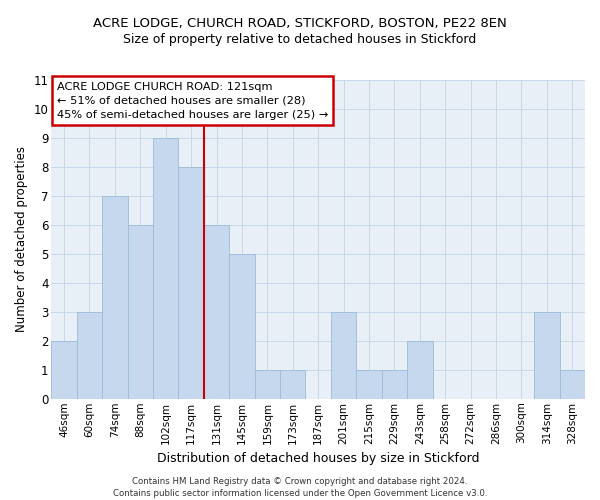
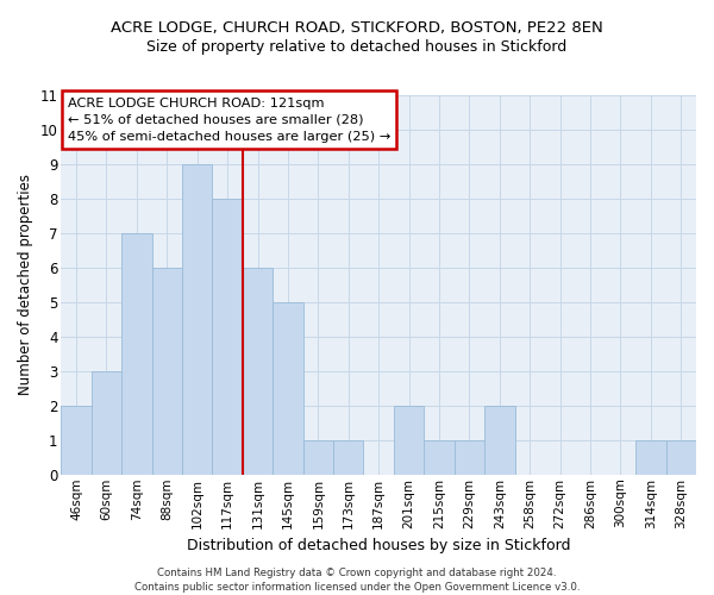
201sqm: 3 -> 2
314sqm: 3 -> 1
